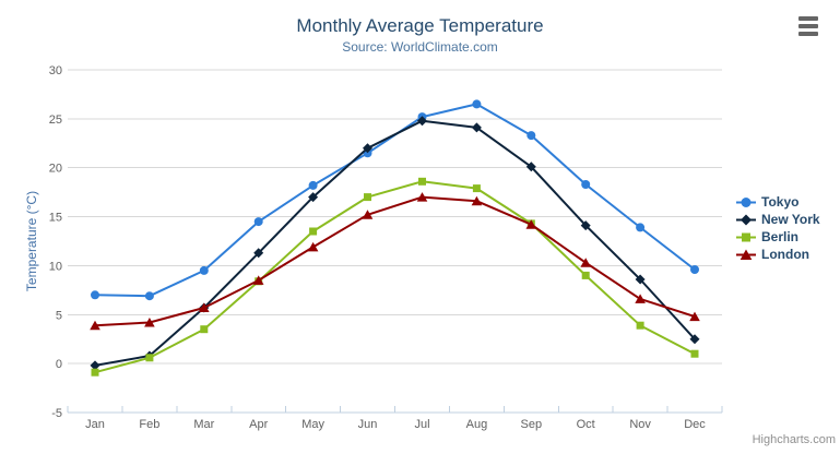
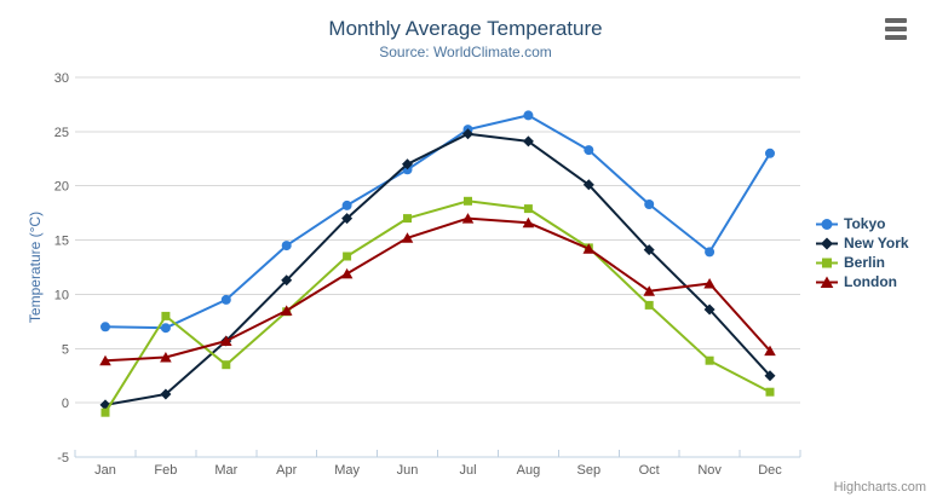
Berlin/Feb: 1 -> 8
London/Nov: 7 -> 11
Tokyo/Dec: 10 -> 23
